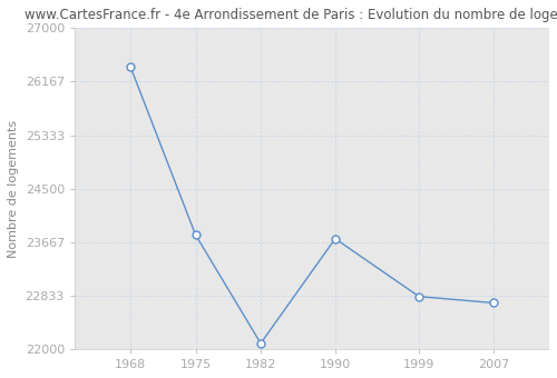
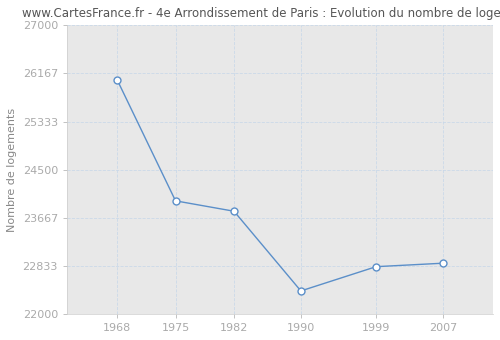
1968: 26400 -> 26060
1975: 23780 -> 23960
1982: 22090 -> 23780
1990: 23720 -> 22400
2007: 22720 -> 22880
